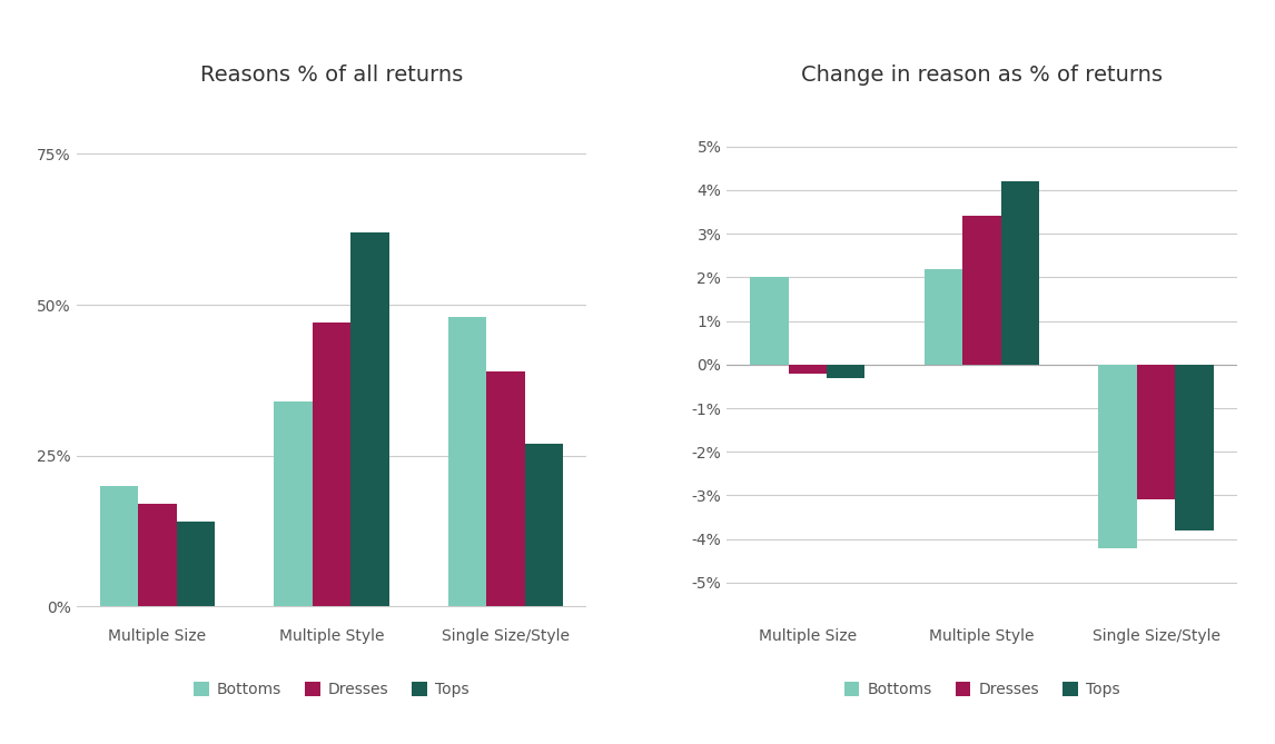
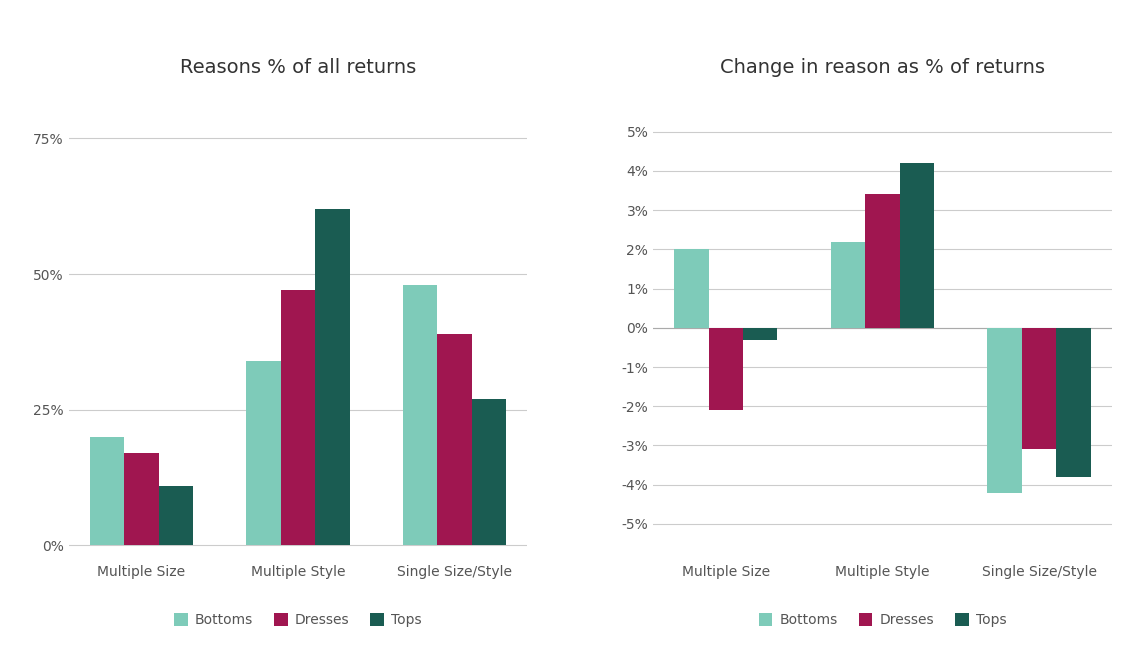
Reasons % of all returns/Tops/Multiple Size: 14% -> 11%
Change in reason as % of returns/Dresses/Multiple Size: -0.2% -> -2.1%
